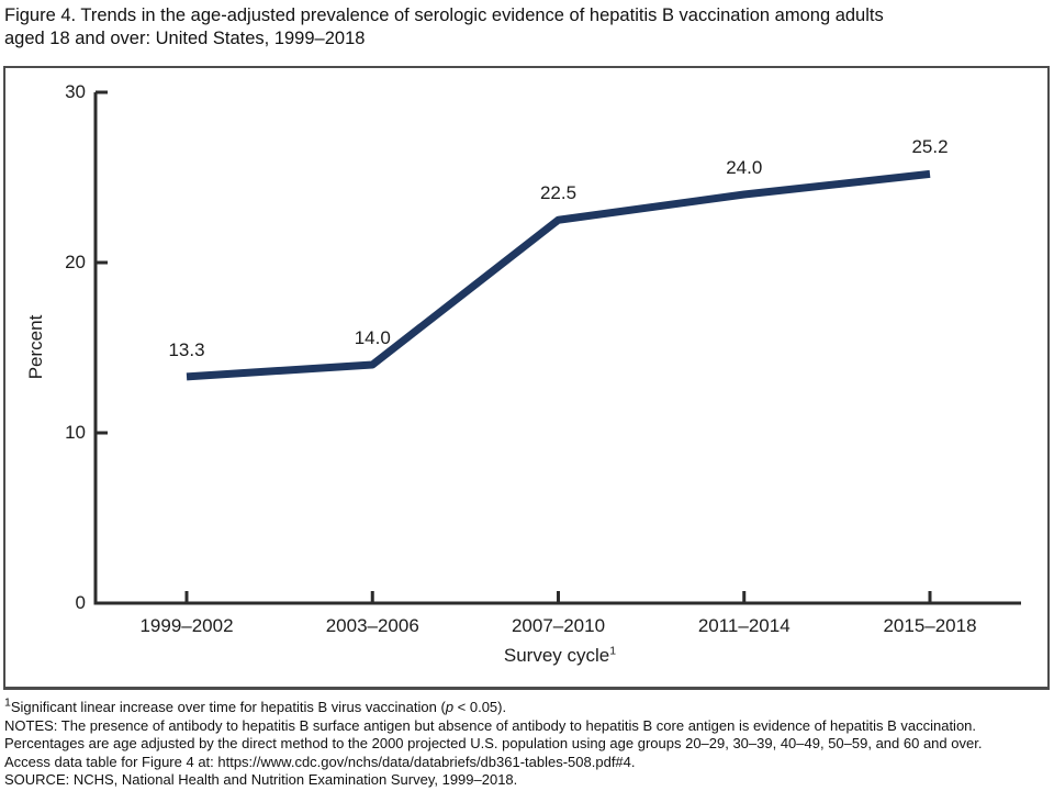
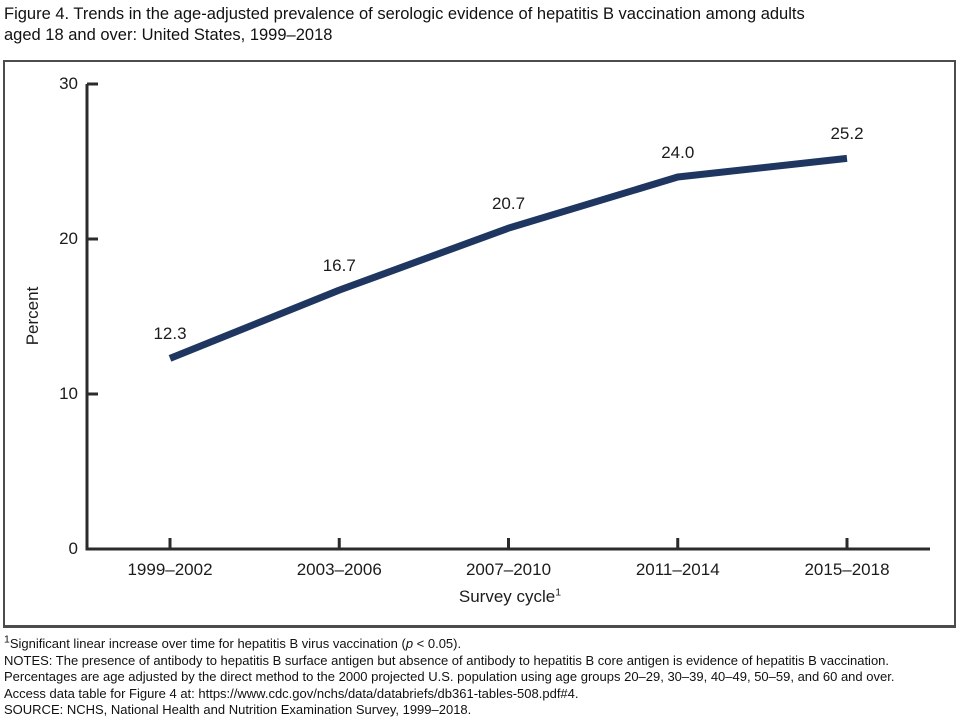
1999–2002: 13.3 -> 12.3
2003–2006: 14.0 -> 16.7
2007–2010: 22.5 -> 20.7
